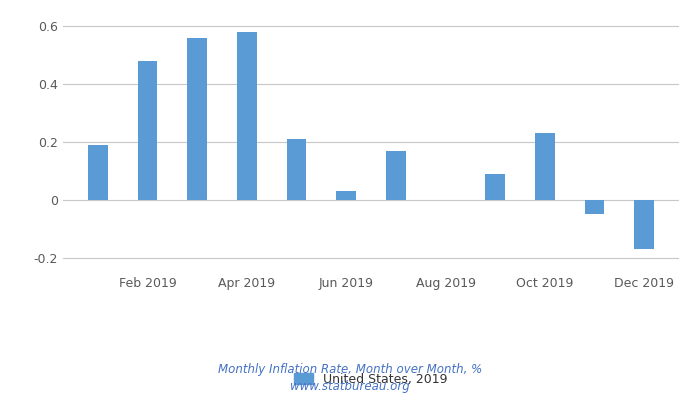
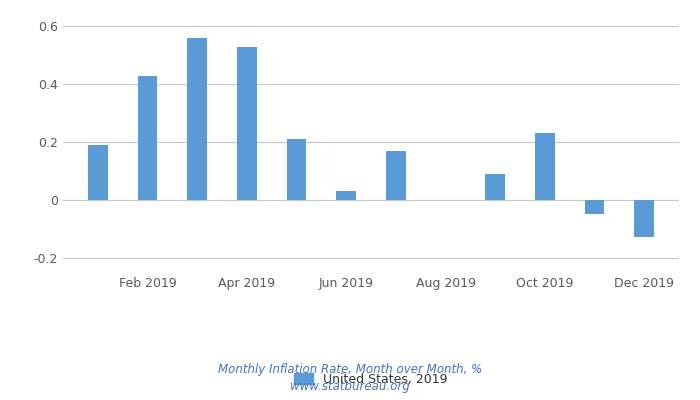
Feb 2019: 0.48 -> 0.43
Apr 2019: 0.58 -> 0.53
Dec 2019: -0.17 -> -0.13
